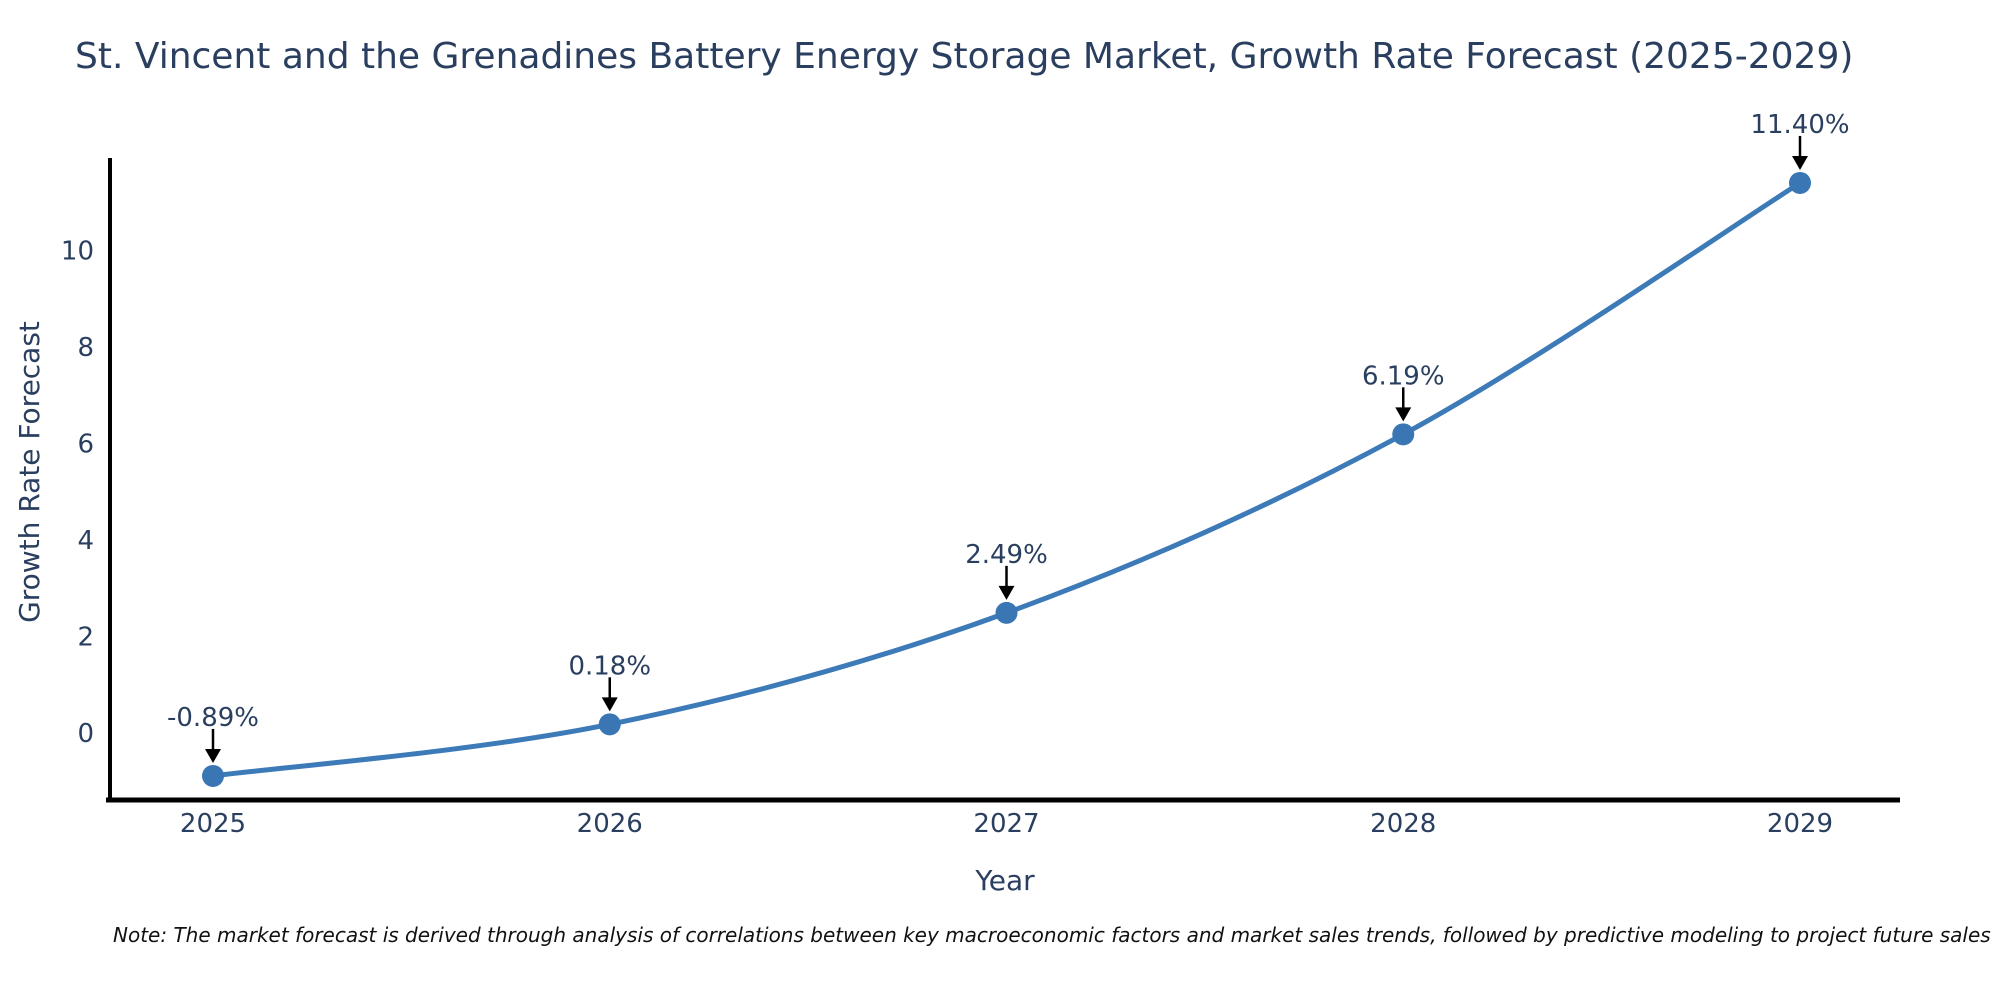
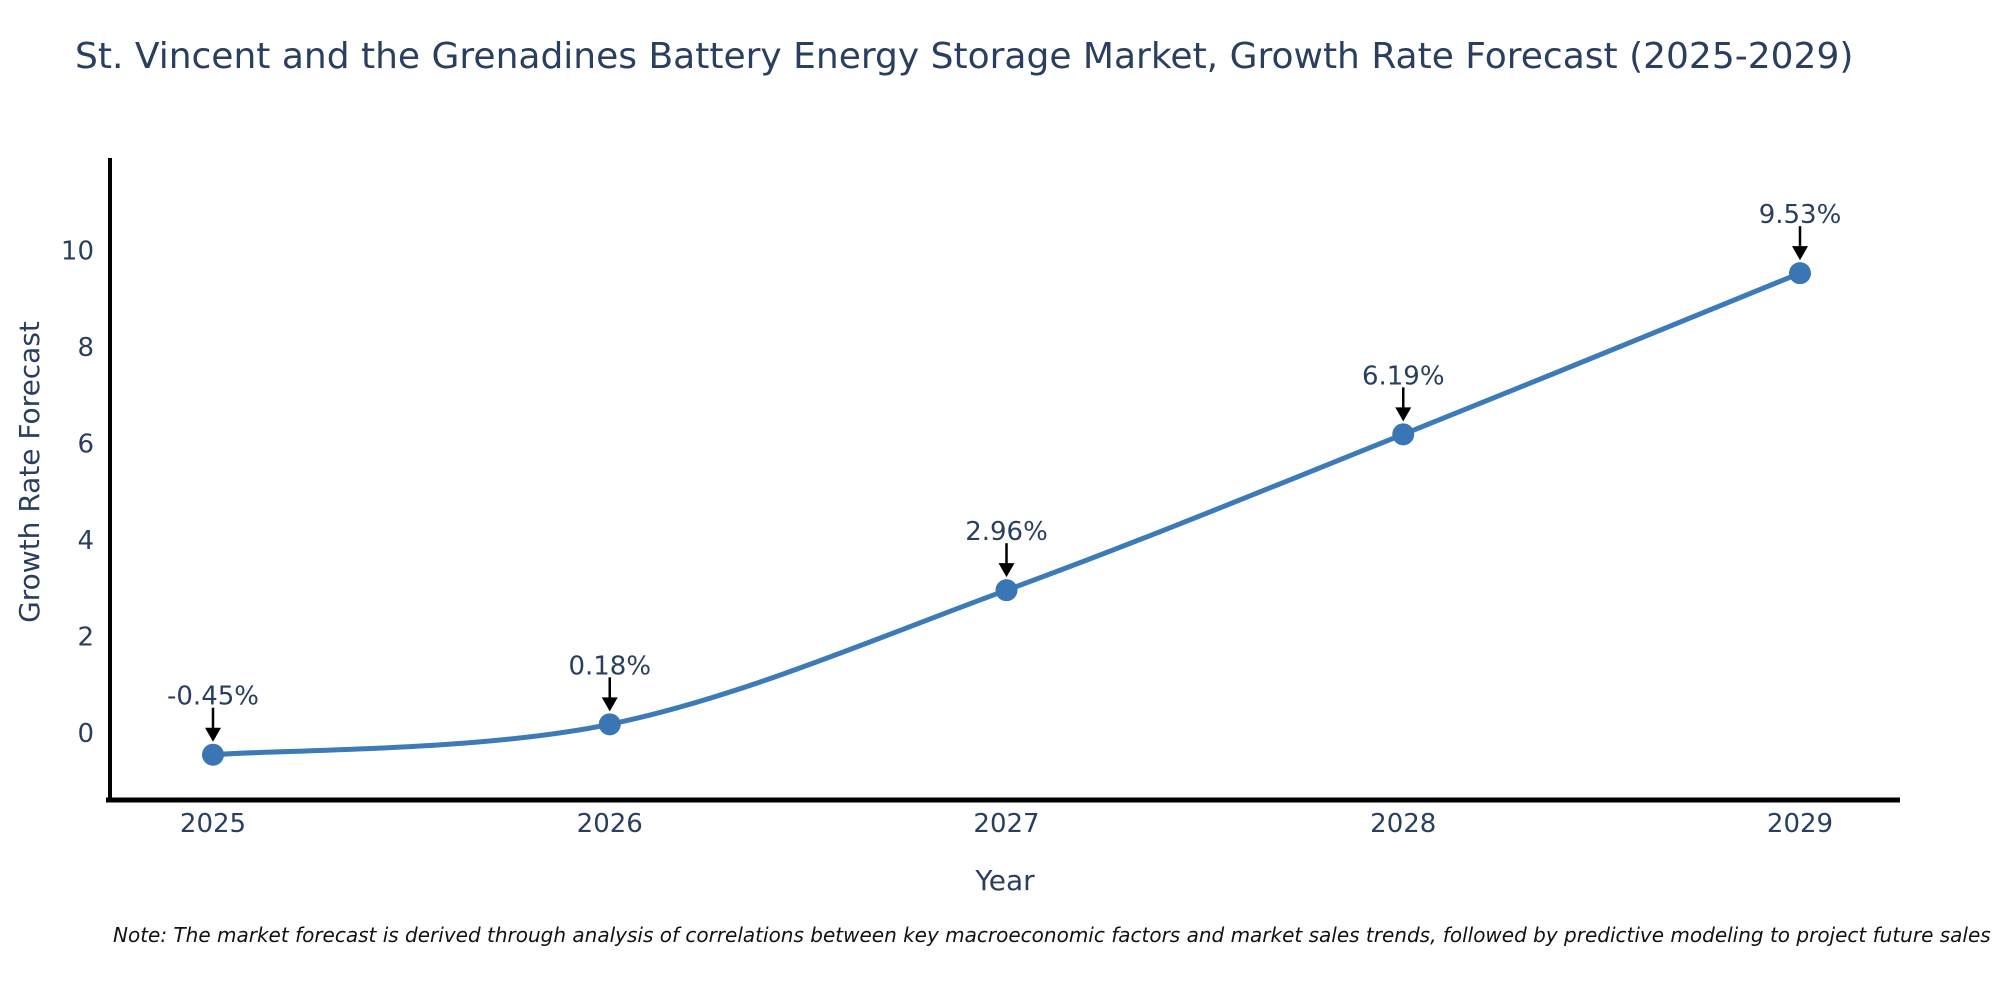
2025: -0.89% -> -0.45%
2027: 2.49% -> 2.96%
2029: 11.40% -> 9.53%
